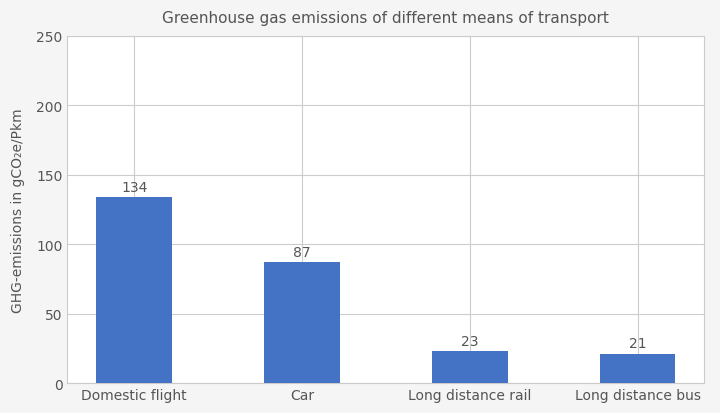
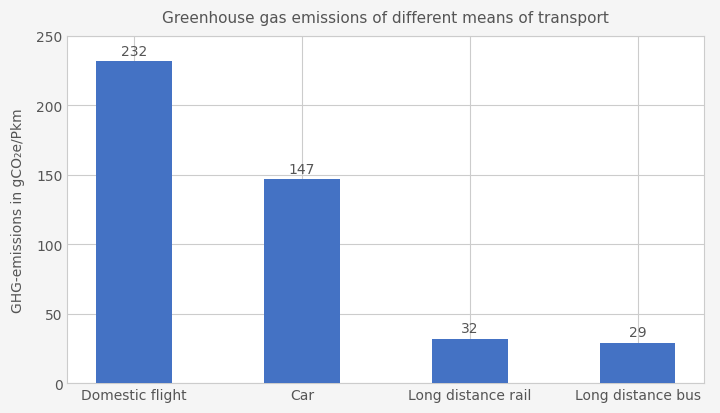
Domestic flight: 134 -> 232
Car: 87 -> 147
Long distance rail: 23 -> 32
Long distance bus: 21 -> 29
